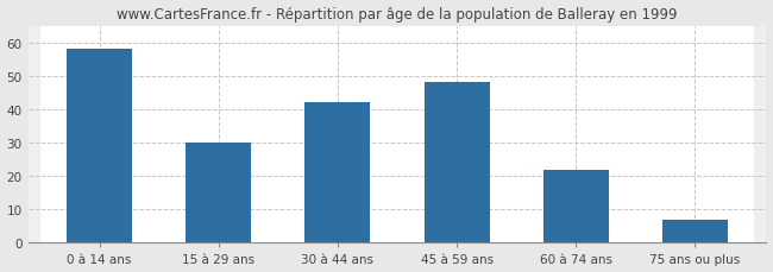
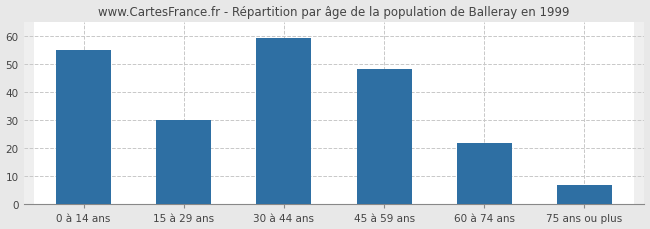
0 à 14 ans: 58 -> 55
30 à 44 ans: 42 -> 59
